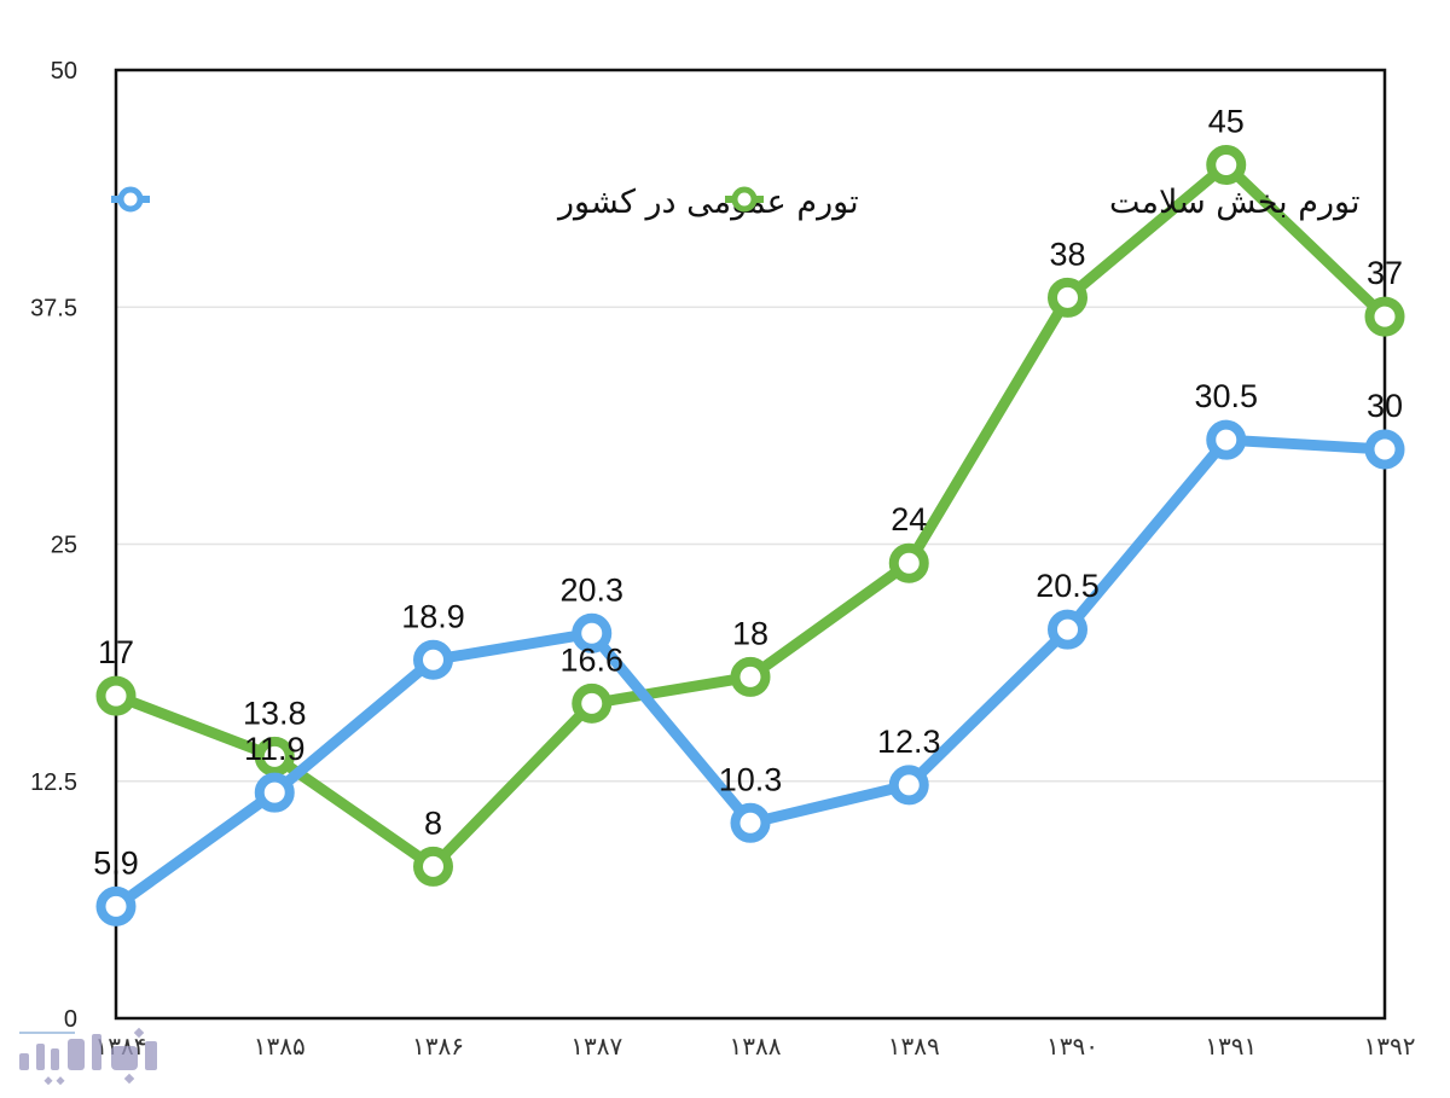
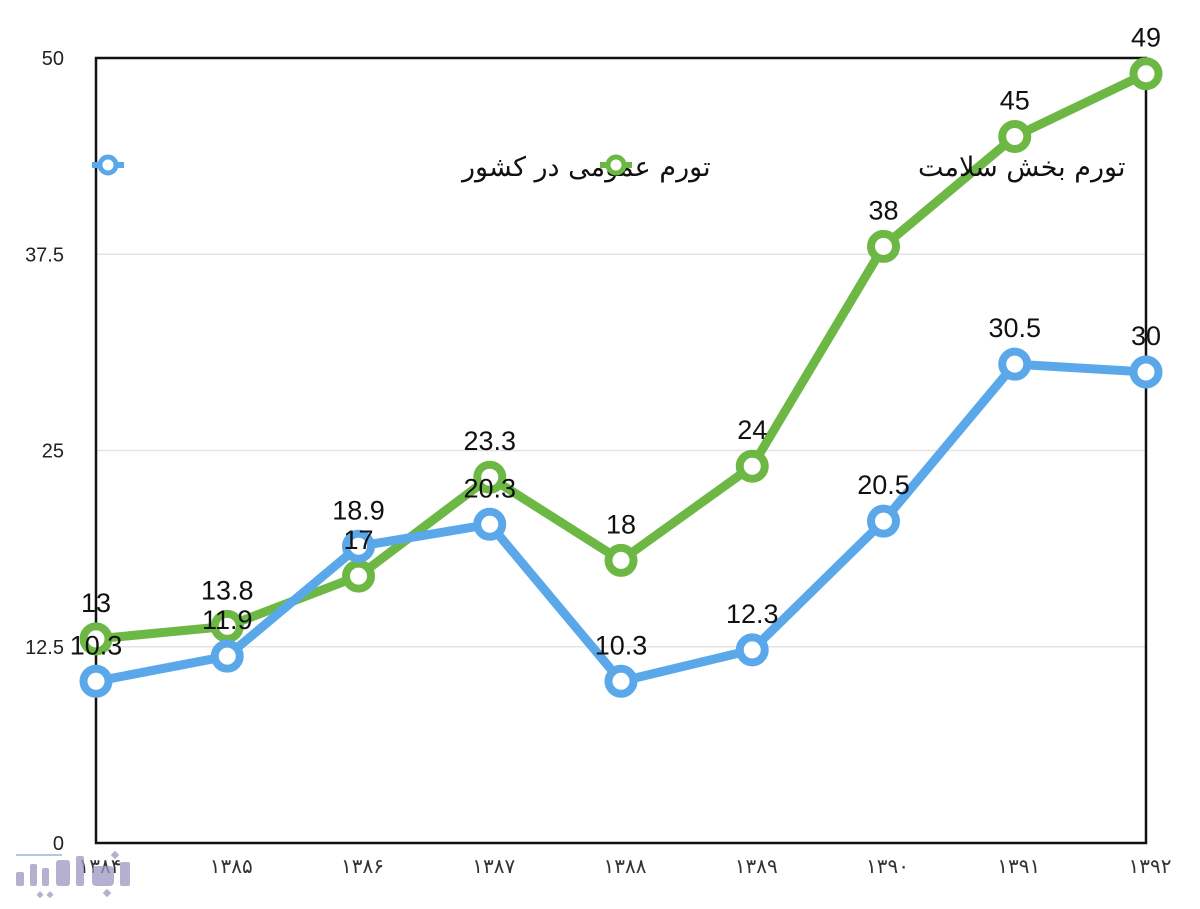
تورم عمومی در کشور/۱۳۸۴: 5.9 -> 10.3
تورم بخش سلامت/۱۳۸۴: 17 -> 13
تورم بخش سلامت/۱۳۸۶: 8 -> 17
تورم بخش سلامت/۱۳۸۷: 16.6 -> 23.3
تورم بخش سلامت/۱۳۹۲: 37 -> 49
